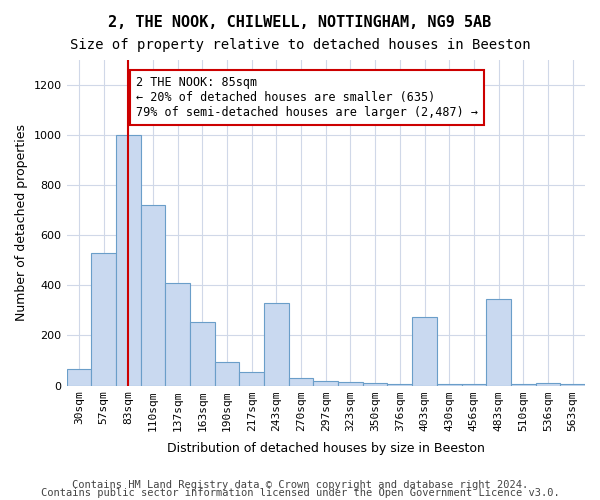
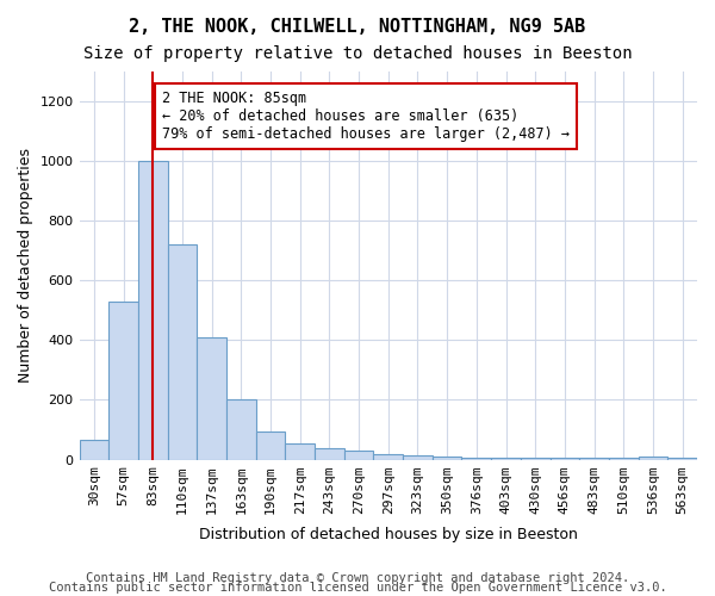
163sqm: 255 -> 200
243sqm: 330 -> 40
403sqm: 275 -> 5
483sqm: 345 -> 5
